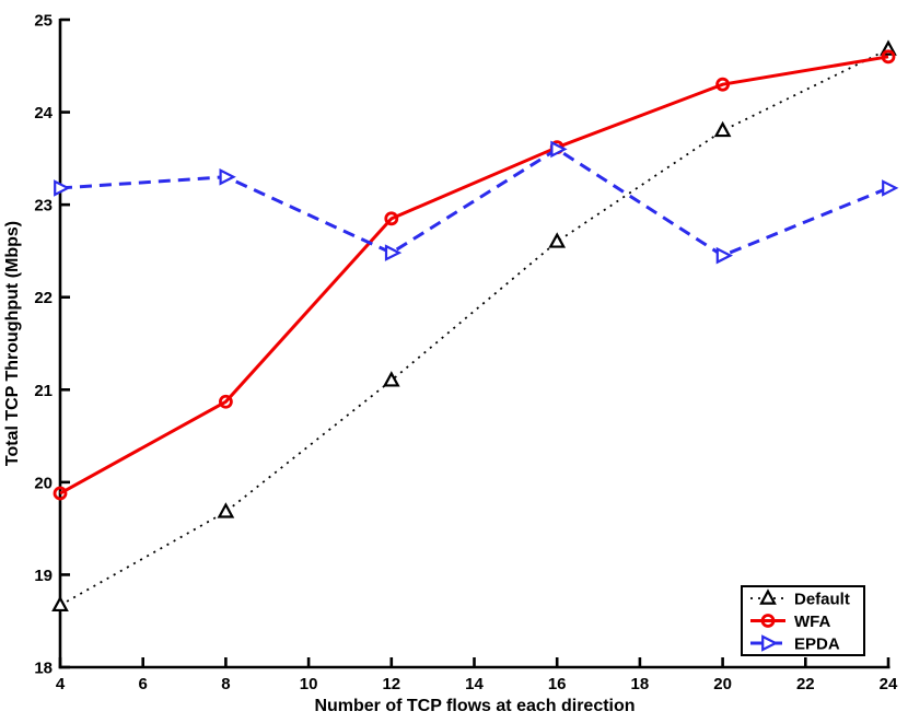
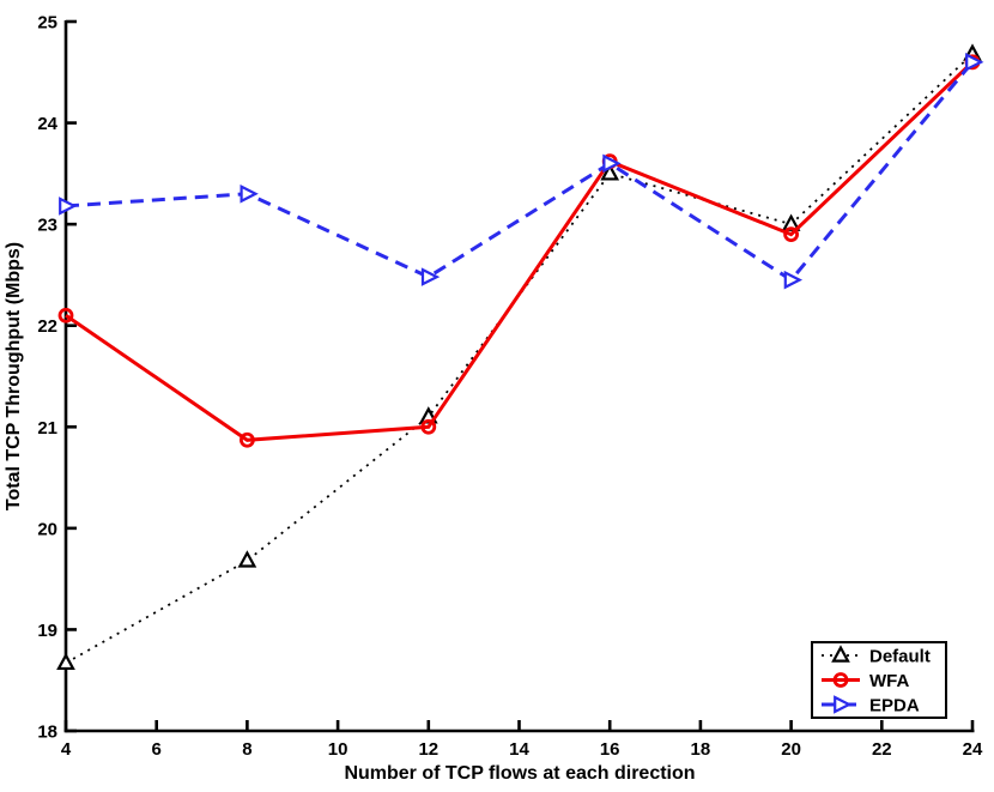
WFA/4: 19.9 -> 22.1
WFA/12: 22.9 -> 21.0
Default/16: 22.6 -> 23.5
Default/20: 23.8 -> 23.0
WFA/20: 24.3 -> 22.9
EPDA/24: 23.2 -> 24.6
